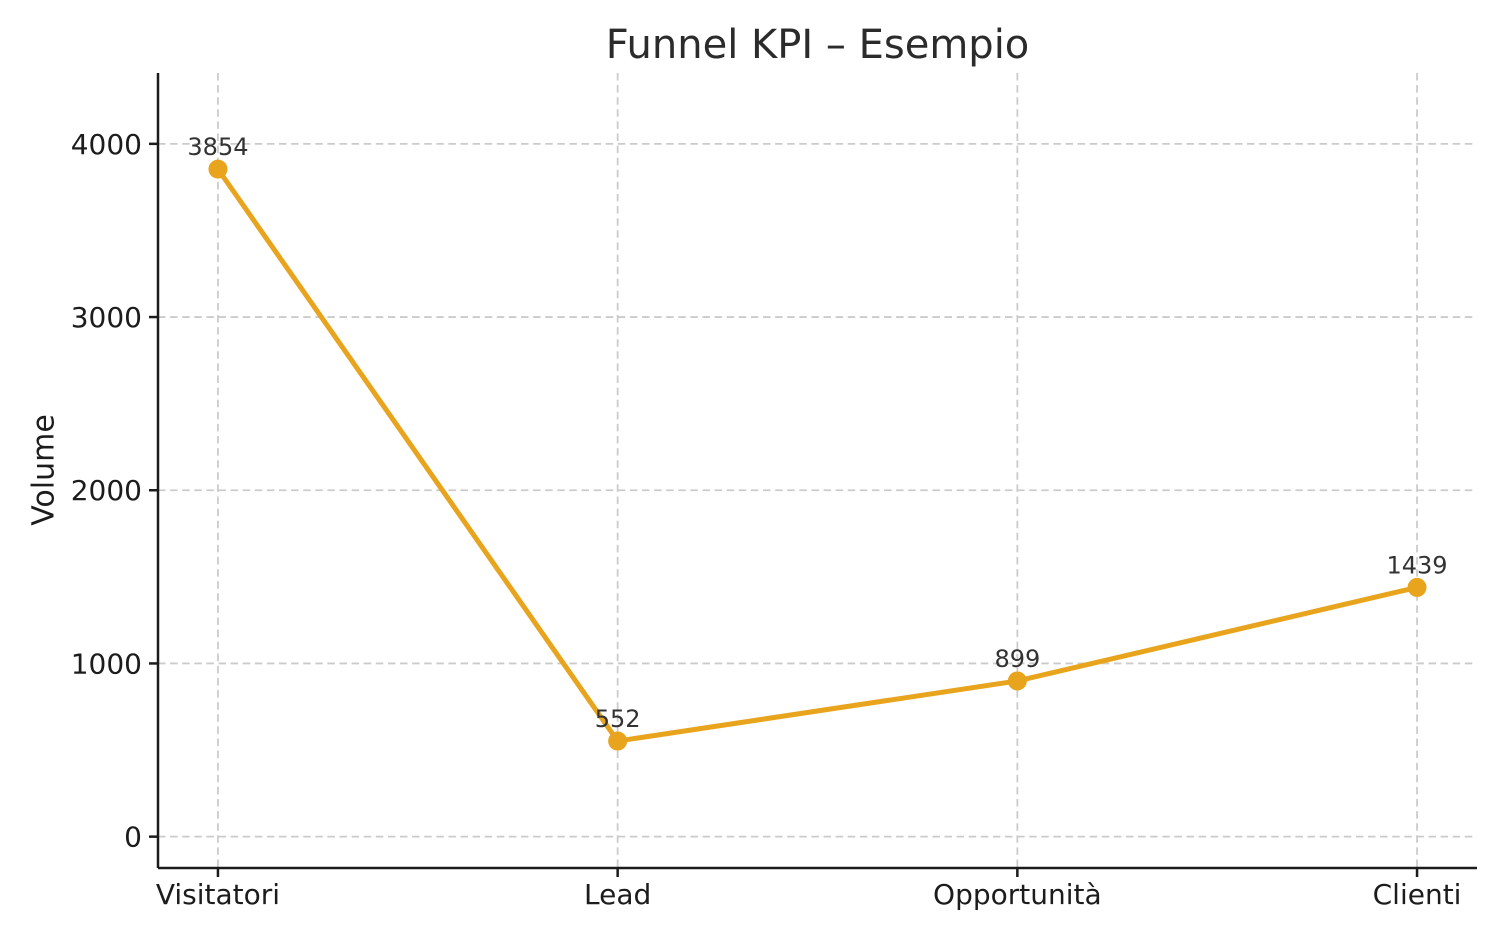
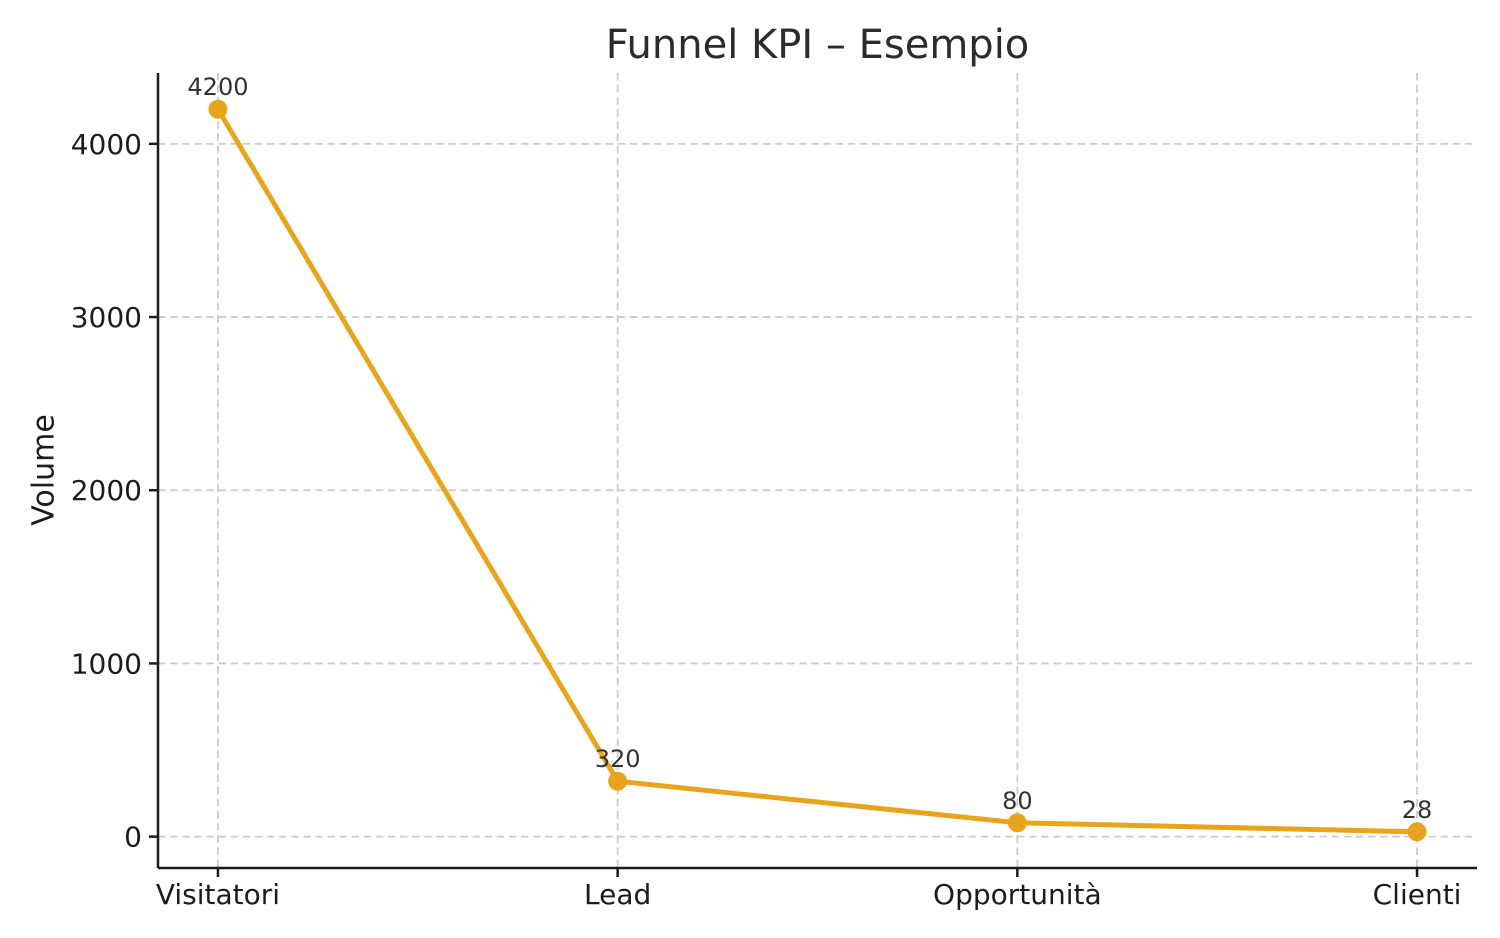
Visitatori: 3854 -> 4200
Lead: 552 -> 320
Opportunità: 899 -> 80
Clienti: 1439 -> 28
